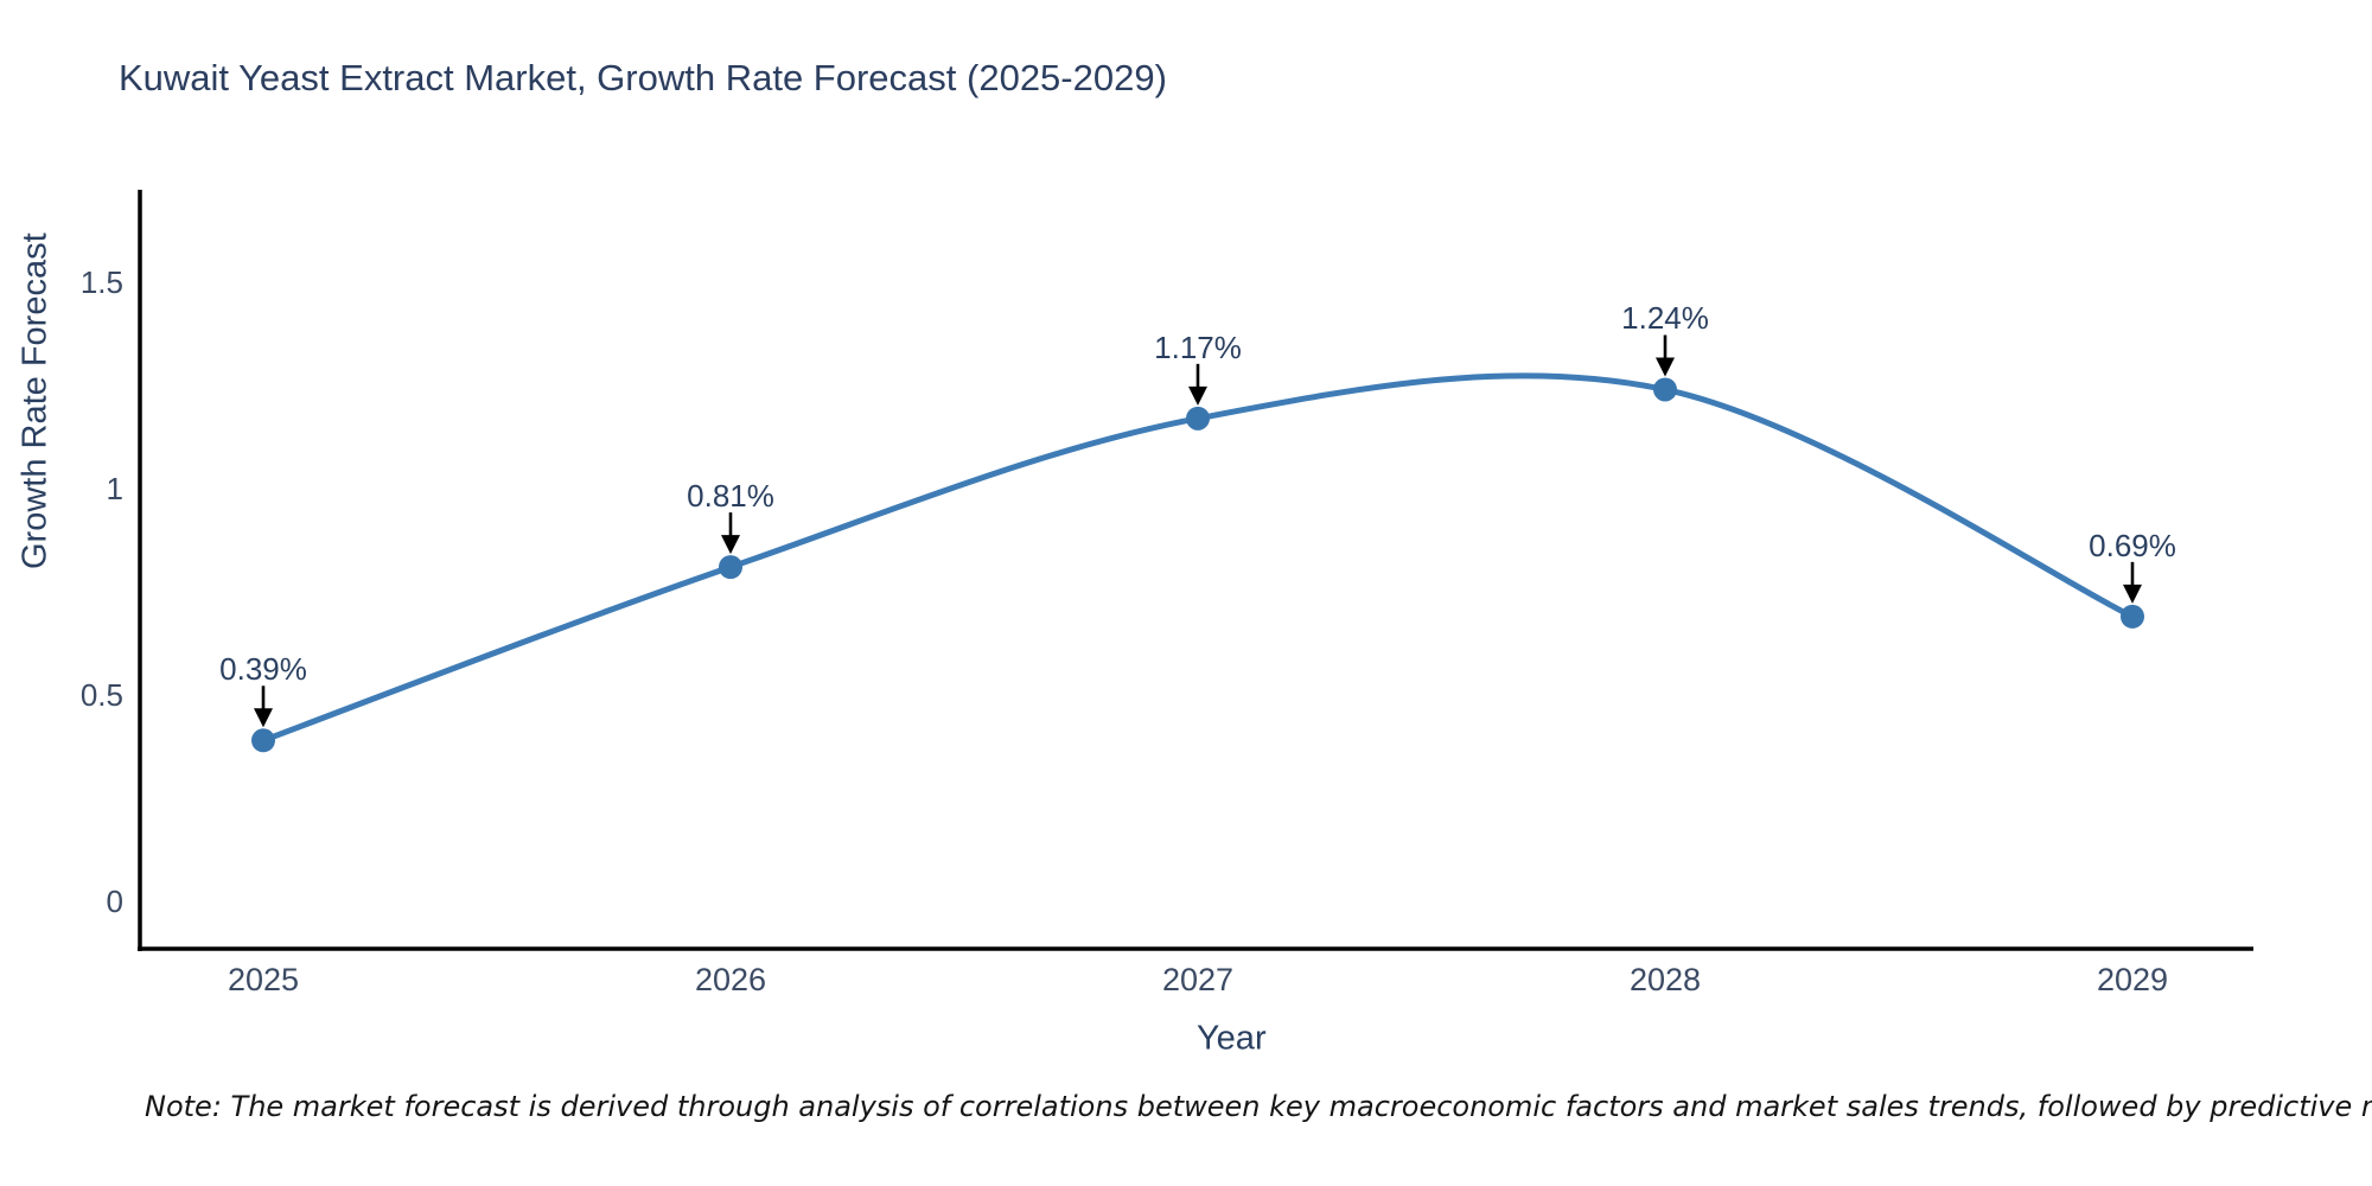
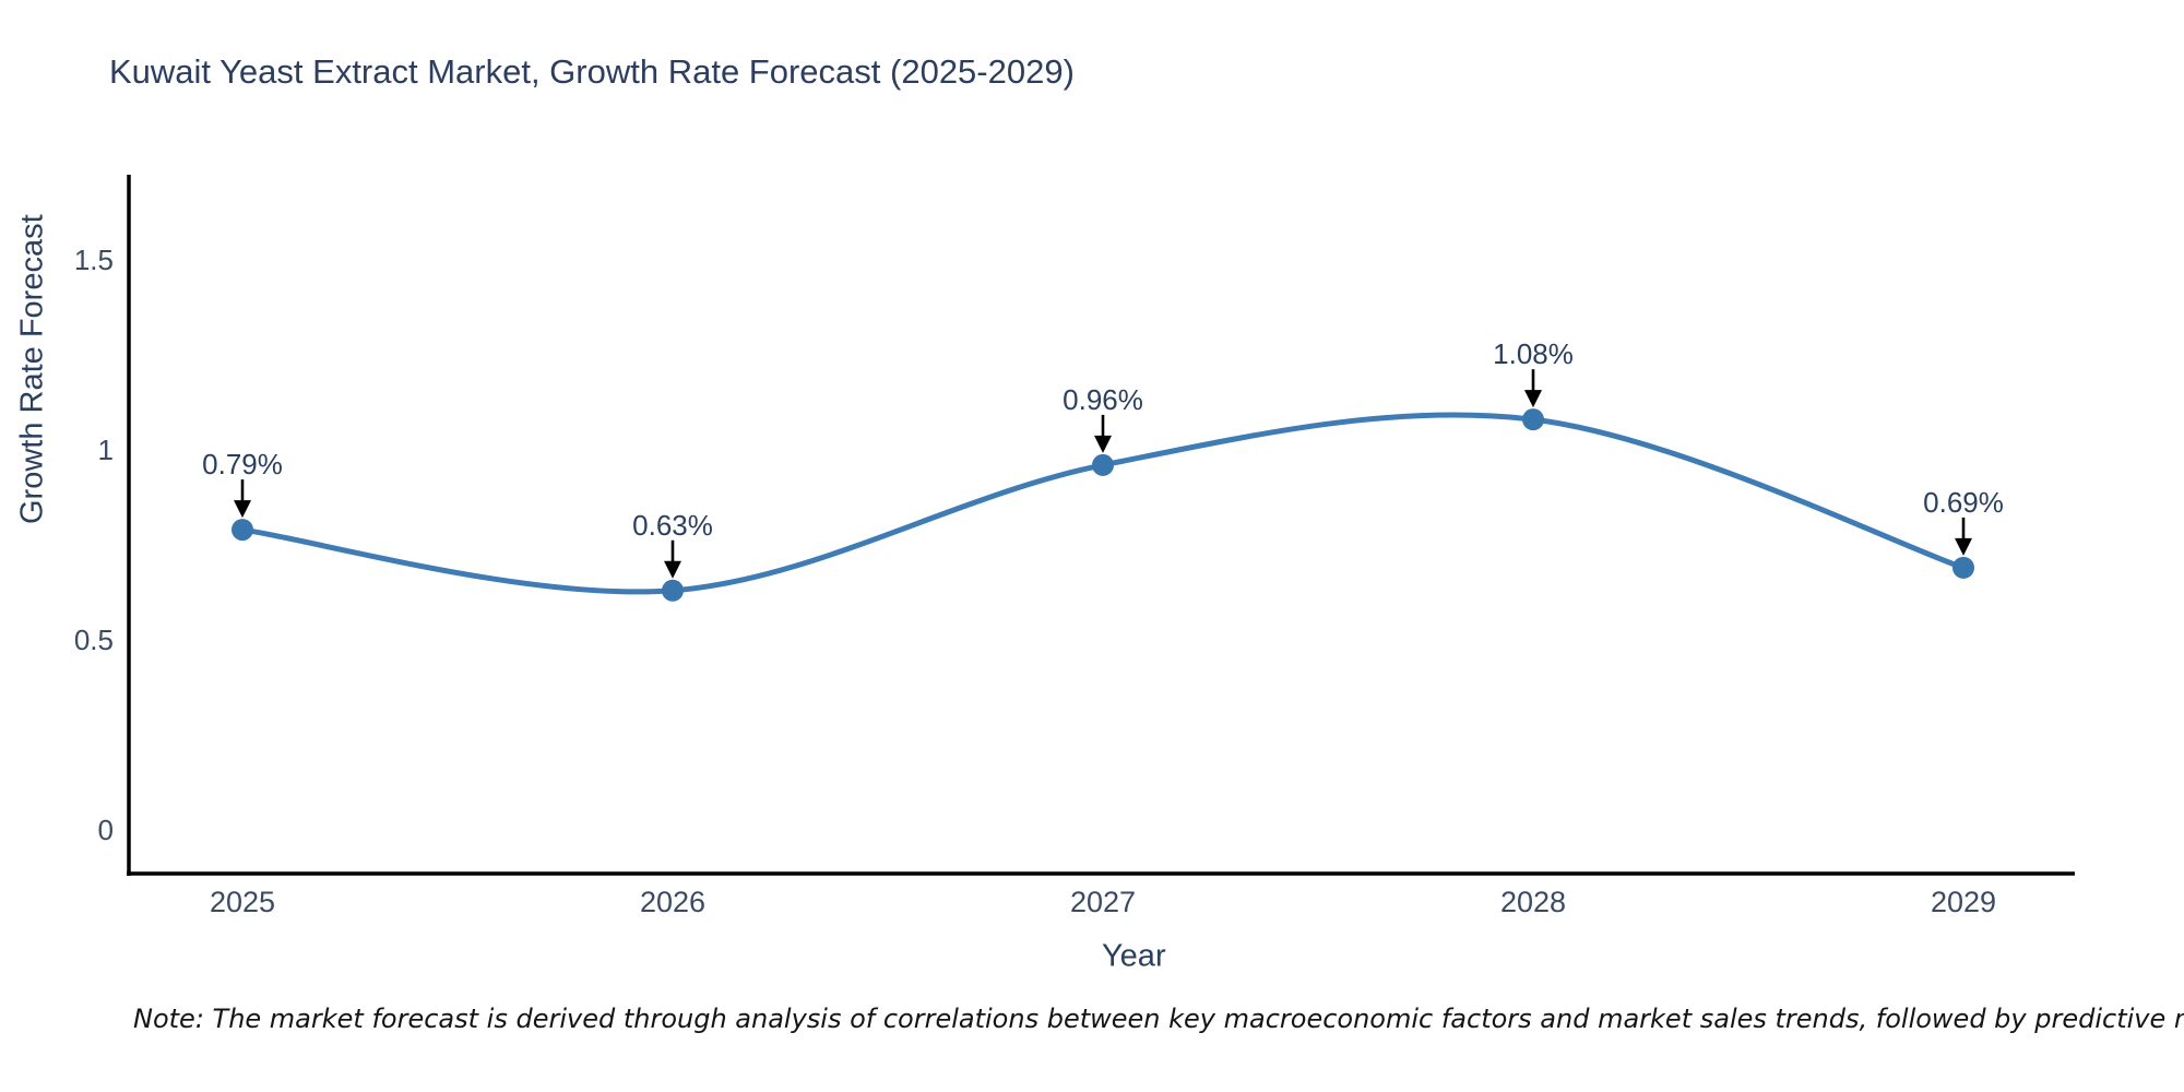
2025: 0.39% -> 0.79%
2026: 0.81% -> 0.63%
2027: 1.17% -> 0.96%
2028: 1.24% -> 1.08%
